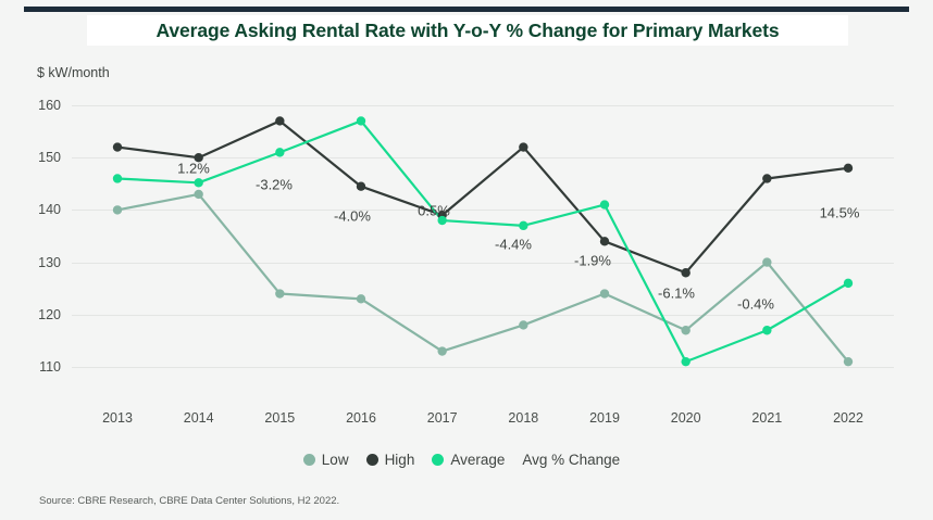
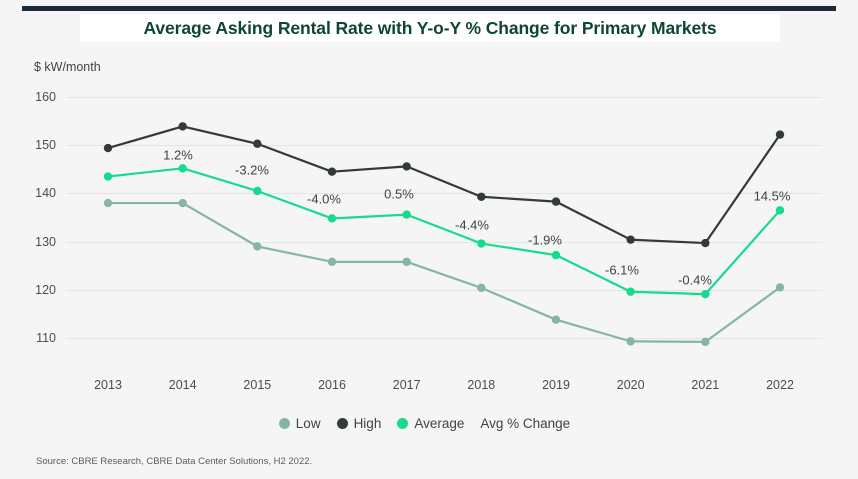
Low/2013: 140 -> 138
High/2013: 152 -> 149
Average/2013: 146 -> 144
Low/2014: 143 -> 138
High/2014: 150 -> 154
Low/2015: 124 -> 129
High/2015: 157 -> 150
Average/2015: 151 -> 140
Low/2016: 123 -> 126
Average/2016: 157 -> 135
Low/2017: 113 -> 126
High/2017: 139 -> 146
Average/2017: 138 -> 136
Low/2018: 118 -> 120
High/2018: 152 -> 139
Average/2018: 137 -> 130
Low/2019: 124 -> 114
High/2019: 134 -> 138
Average/2019: 141 -> 127
Low/2020: 117 -> 109
High/2020: 128 -> 130
Average/2020: 111 -> 120
Low/2021: 130 -> 109
High/2021: 146 -> 130
Average/2021: 117 -> 119
Low/2022: 111 -> 120
High/2022: 148 -> 152
Average/2022: 126 -> 136
